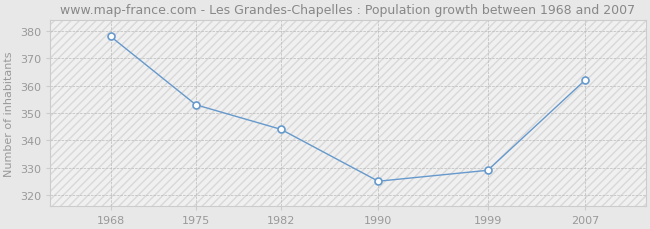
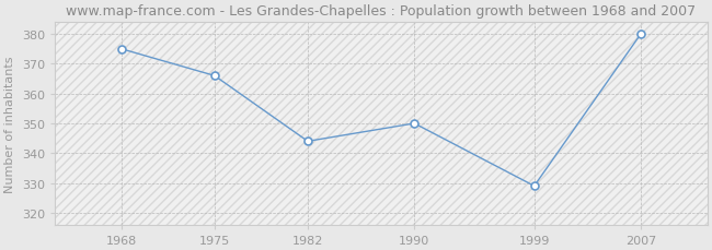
1968: 378 -> 375
1975: 353 -> 366
1990: 325 -> 350
2007: 362 -> 380
